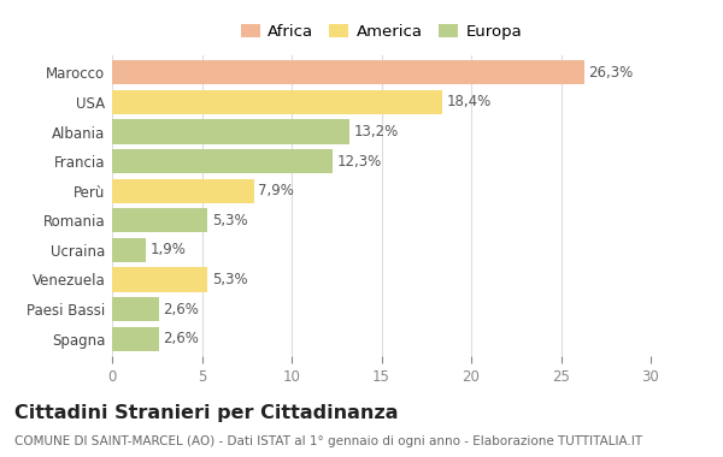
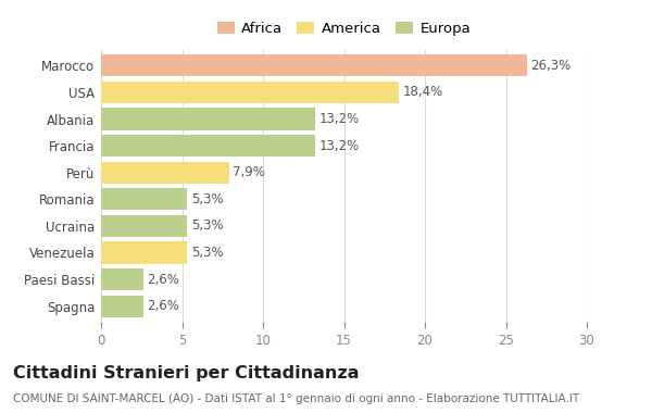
Francia: 12,3% -> 13,2%
Ucraina: 1,9% -> 5,3%
